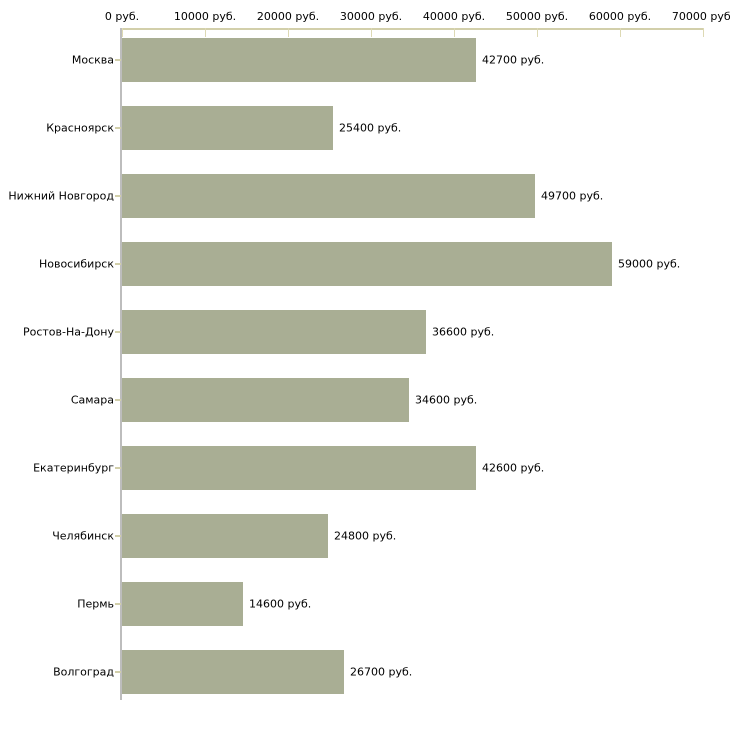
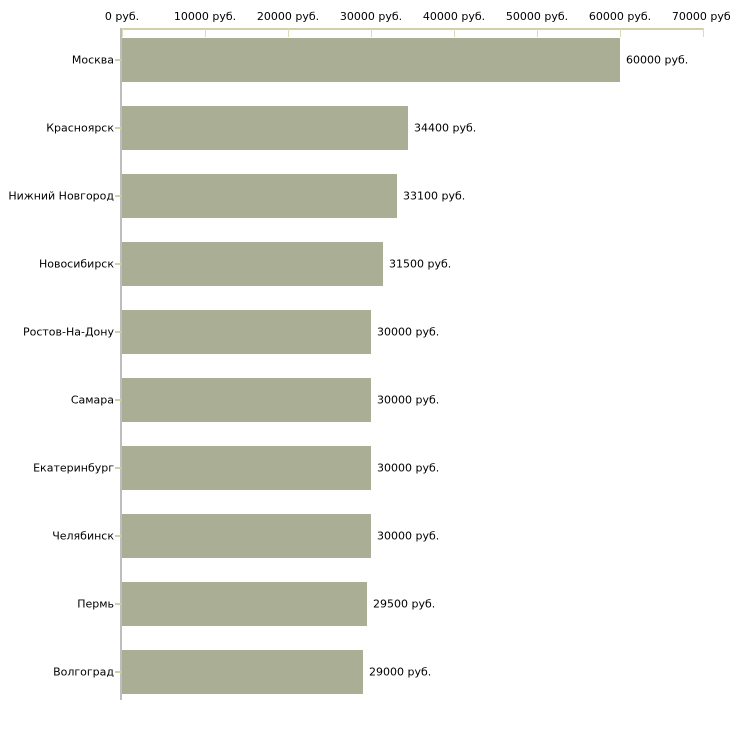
Москва: 42700 -> 60000
Красноярск: 25400 -> 34400
Нижний Новгород: 49700 -> 33100
Новосибирск: 59000 -> 31500
Ростов-На-Дону: 36600 -> 30000
Самара: 34600 -> 30000
Екатеринбург: 42600 -> 30000
Челябинск: 24800 -> 30000
Пермь: 14600 -> 29500
Волгоград: 26700 -> 29000
